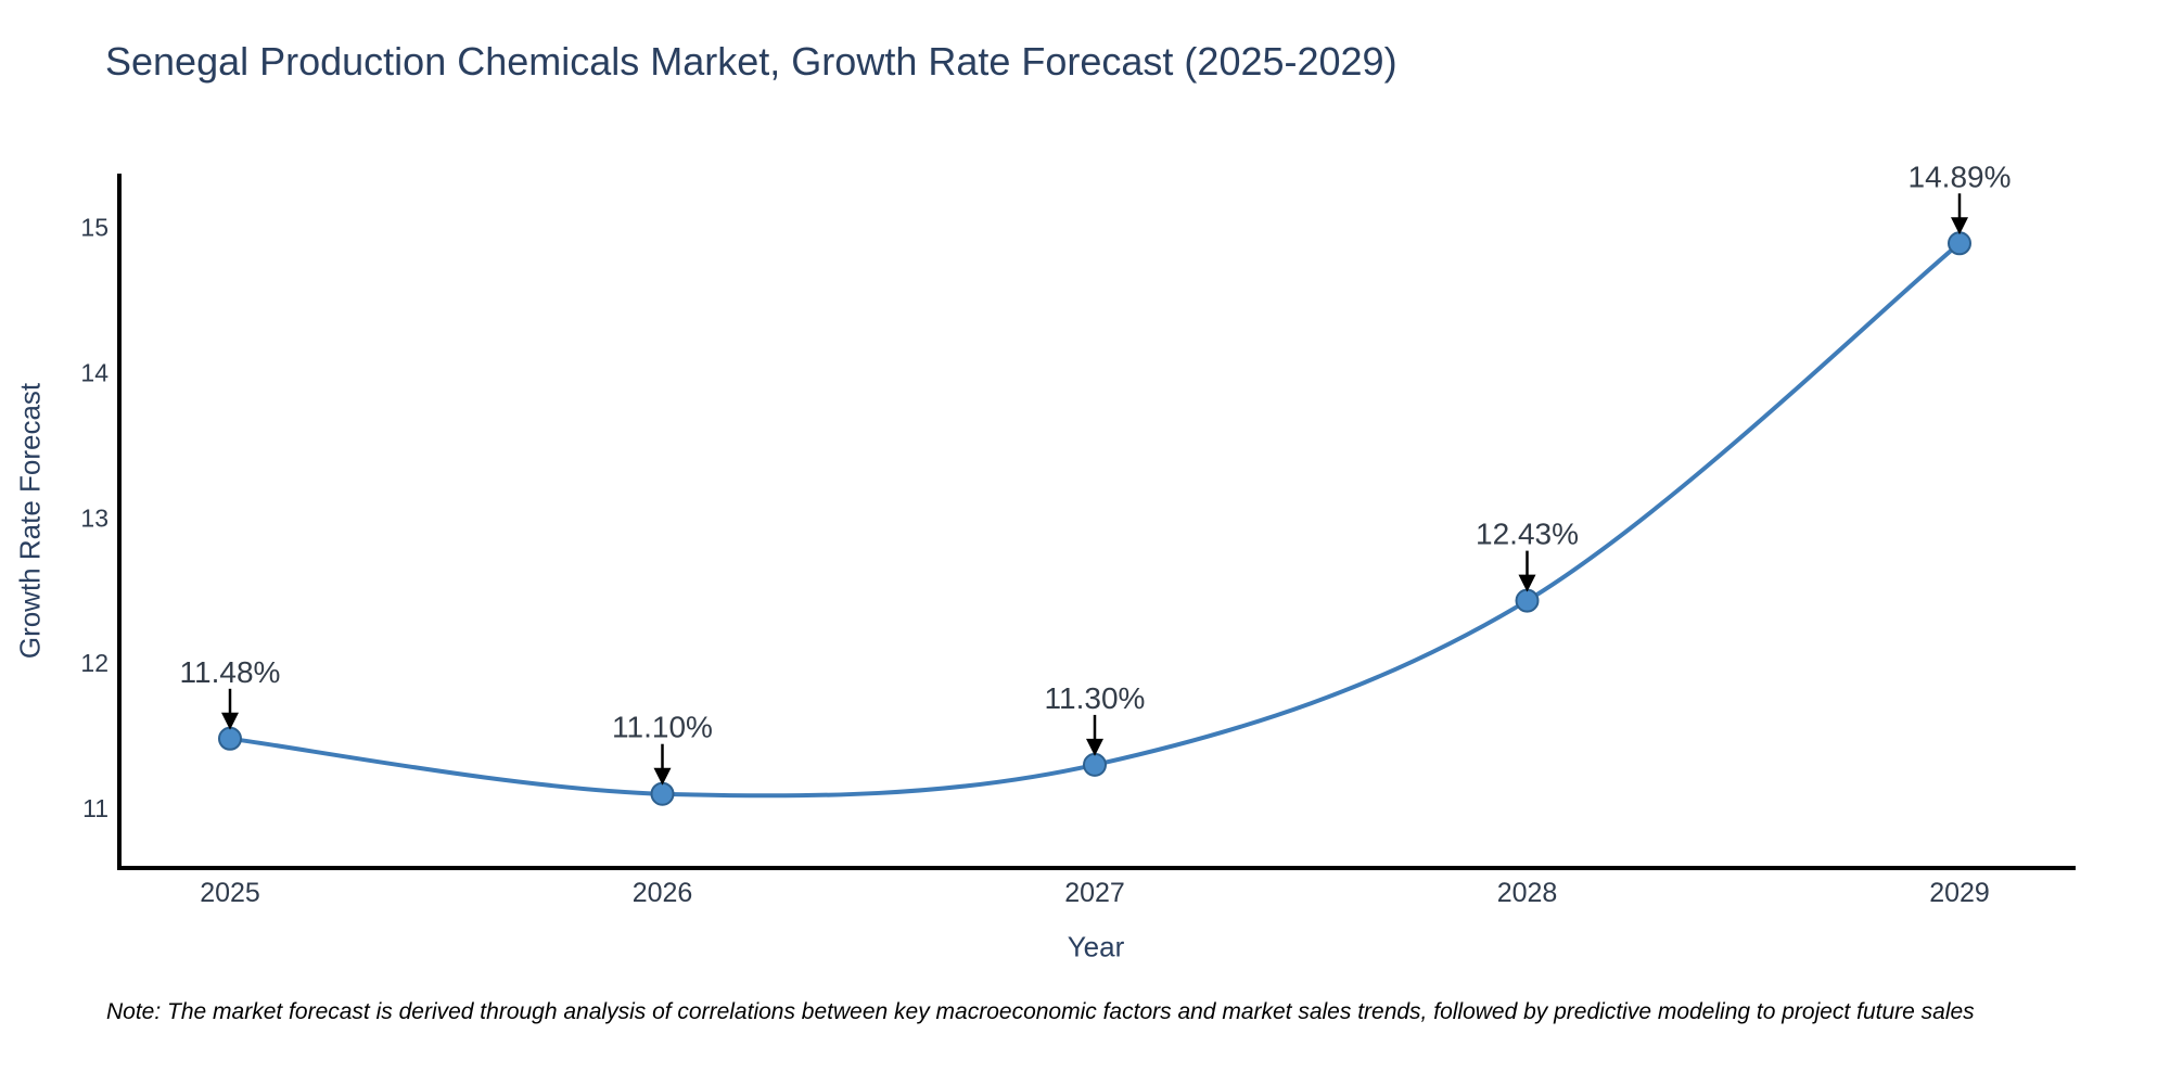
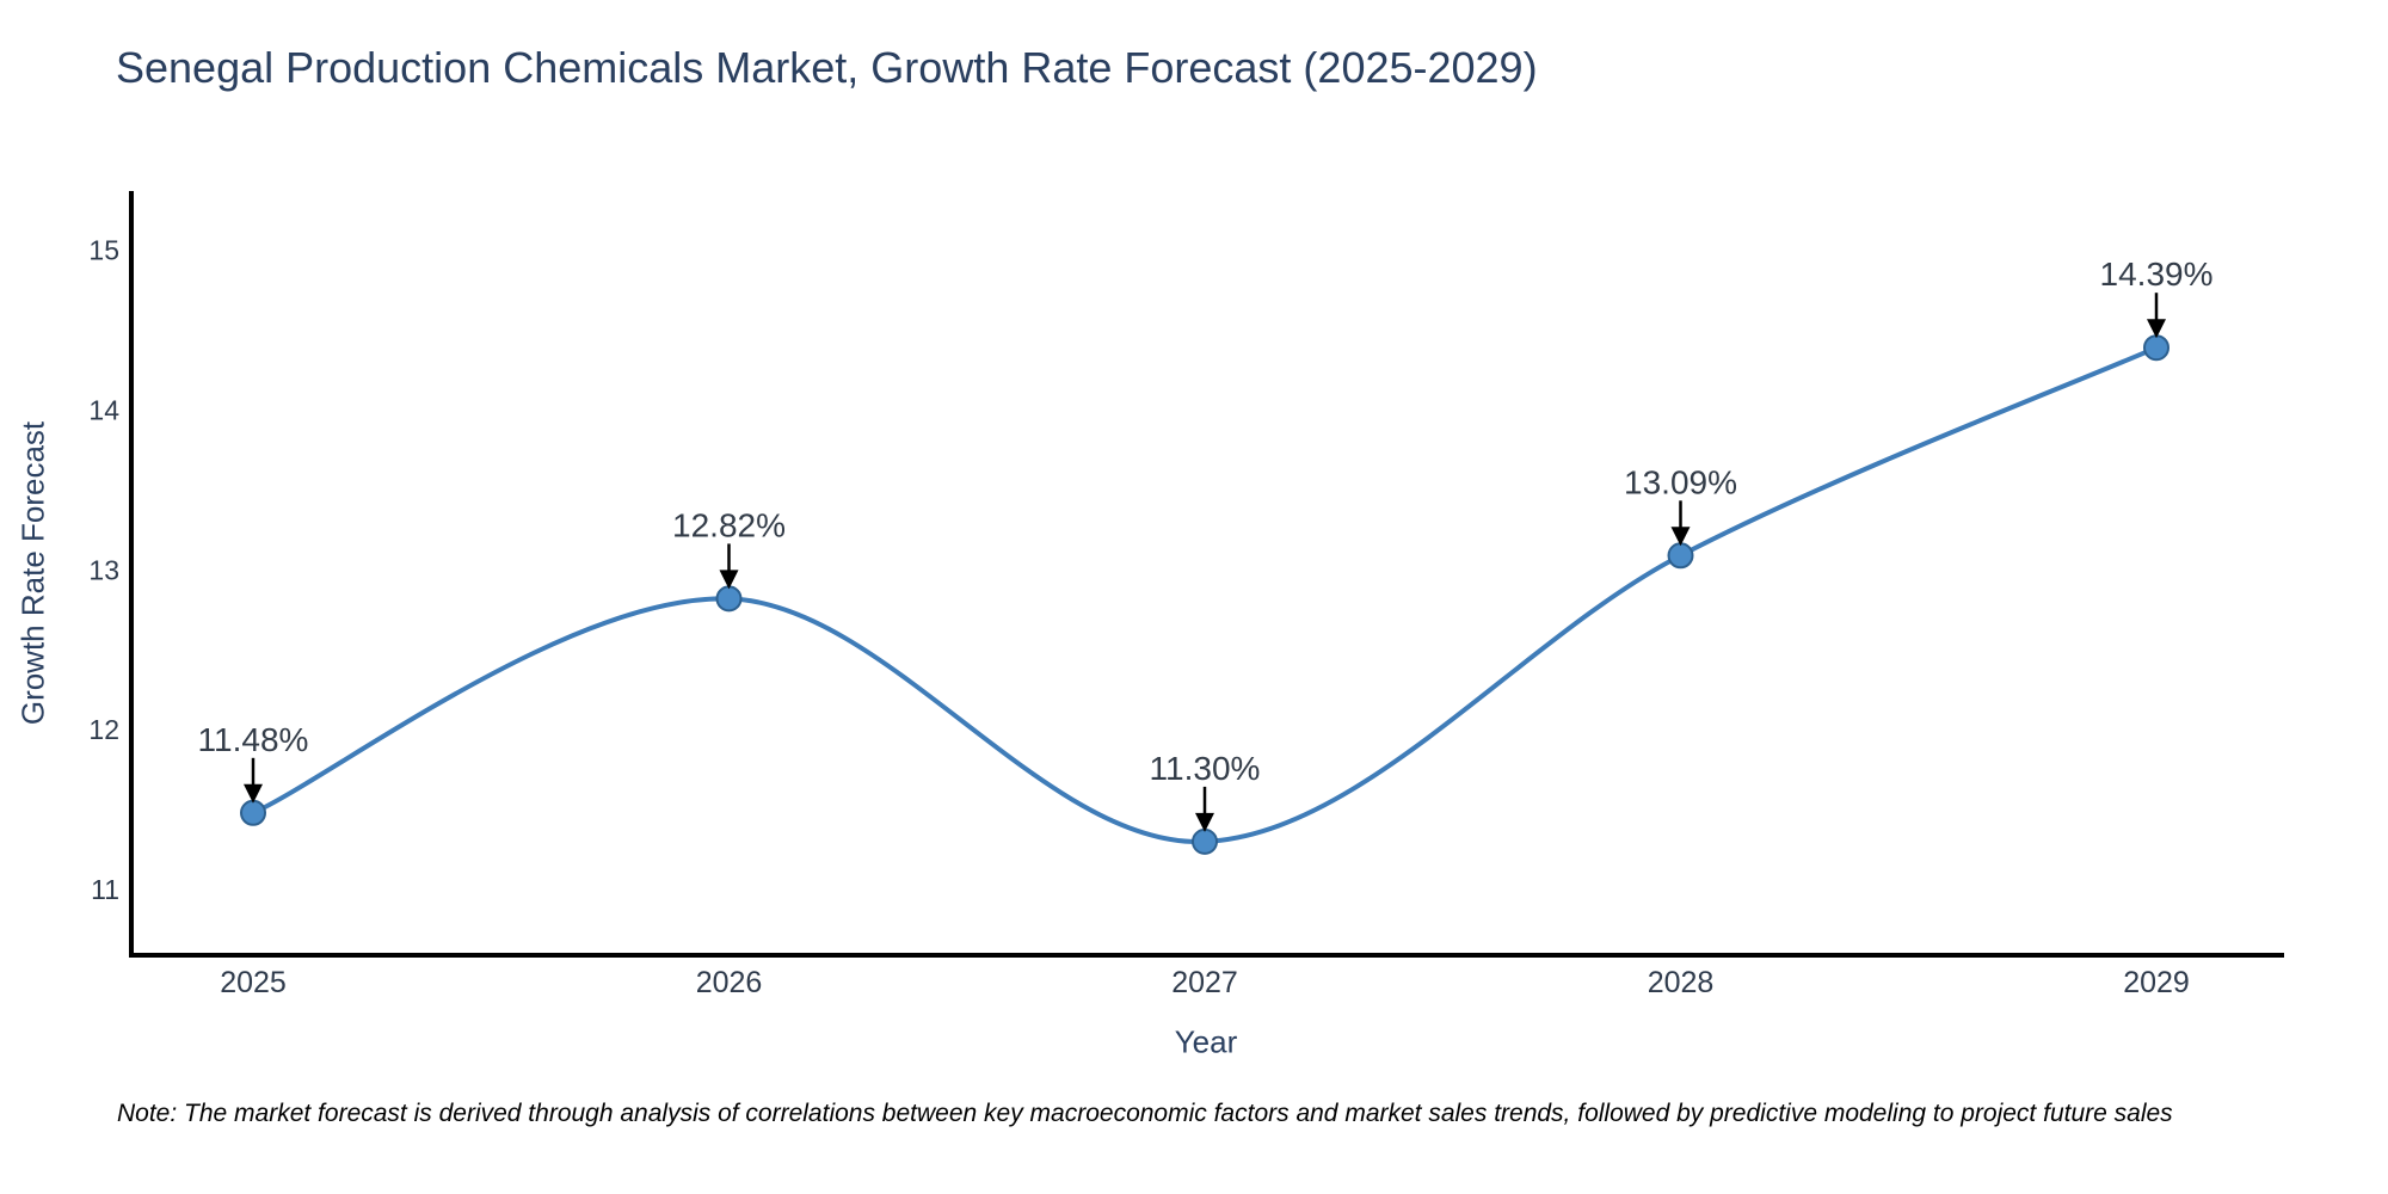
2026: 11.10% -> 12.82%
2028: 12.43% -> 13.09%
2029: 14.89% -> 14.39%
